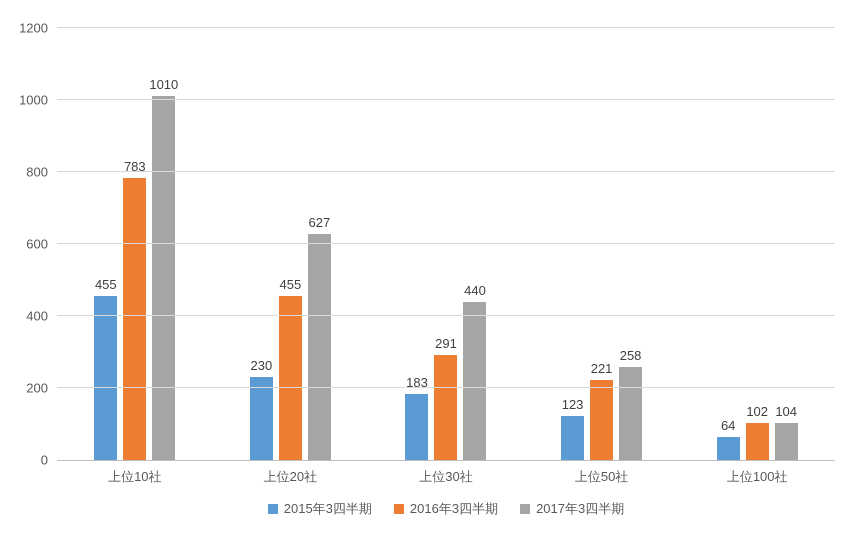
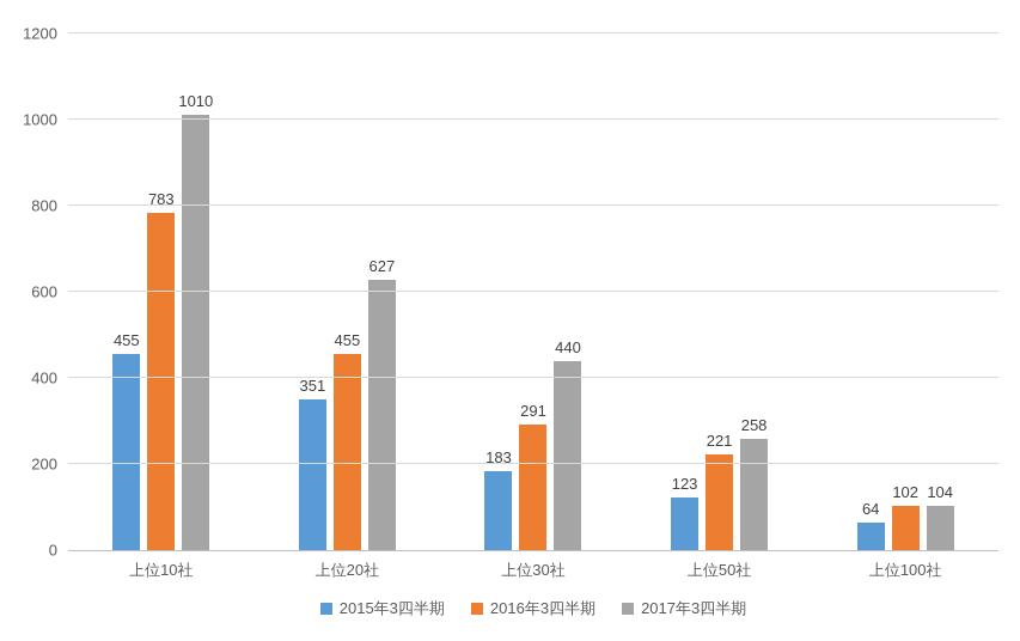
2015年3四半期/上位20社: 230 -> 351
